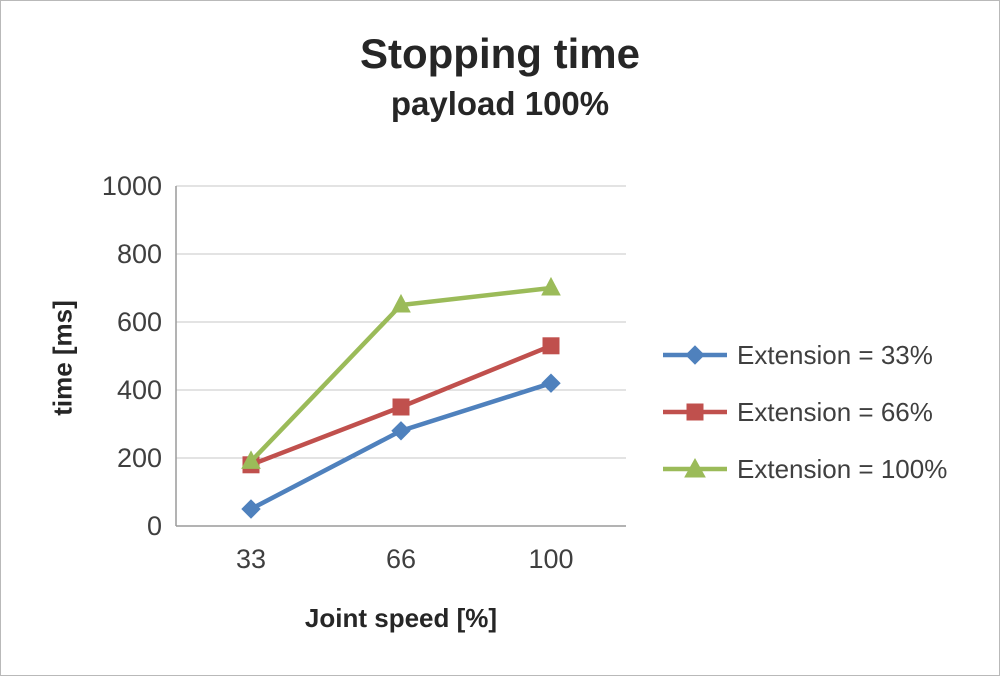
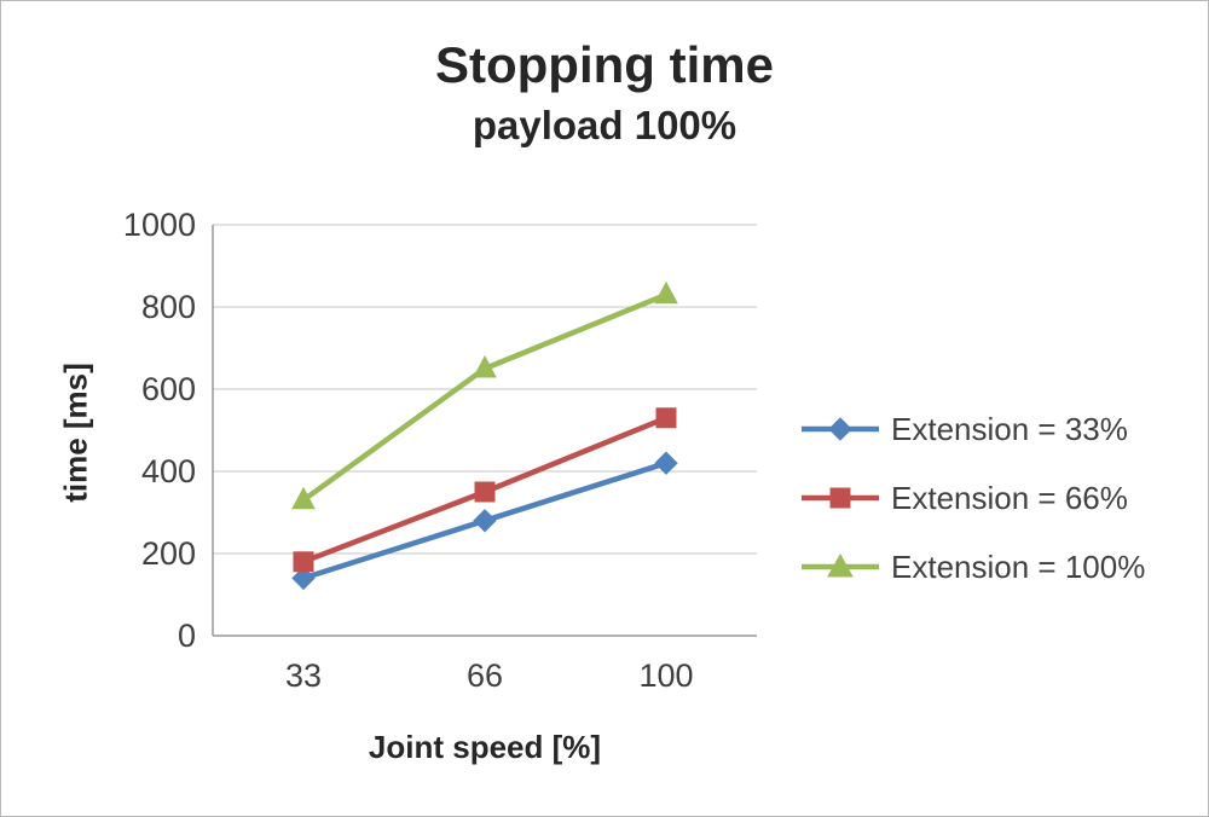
Extension = 33%/33: 50 -> 140
Extension = 100%/33: 190 -> 330
Extension = 100%/100: 700 -> 830
